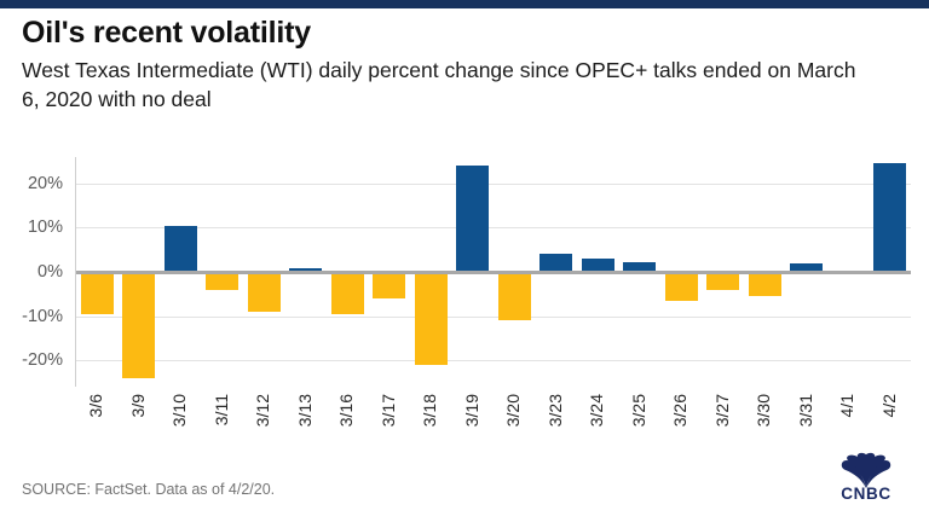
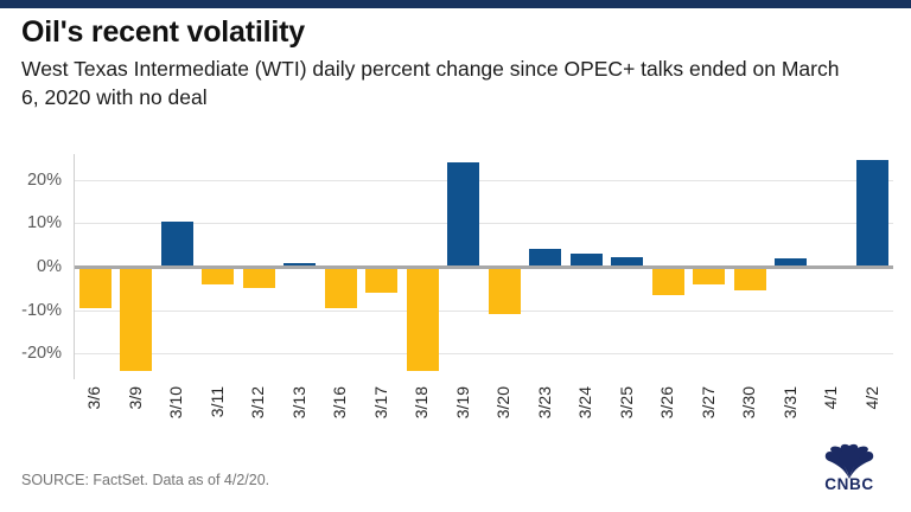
3/12: -9% -> -5%
3/18: -21% -> -24%
